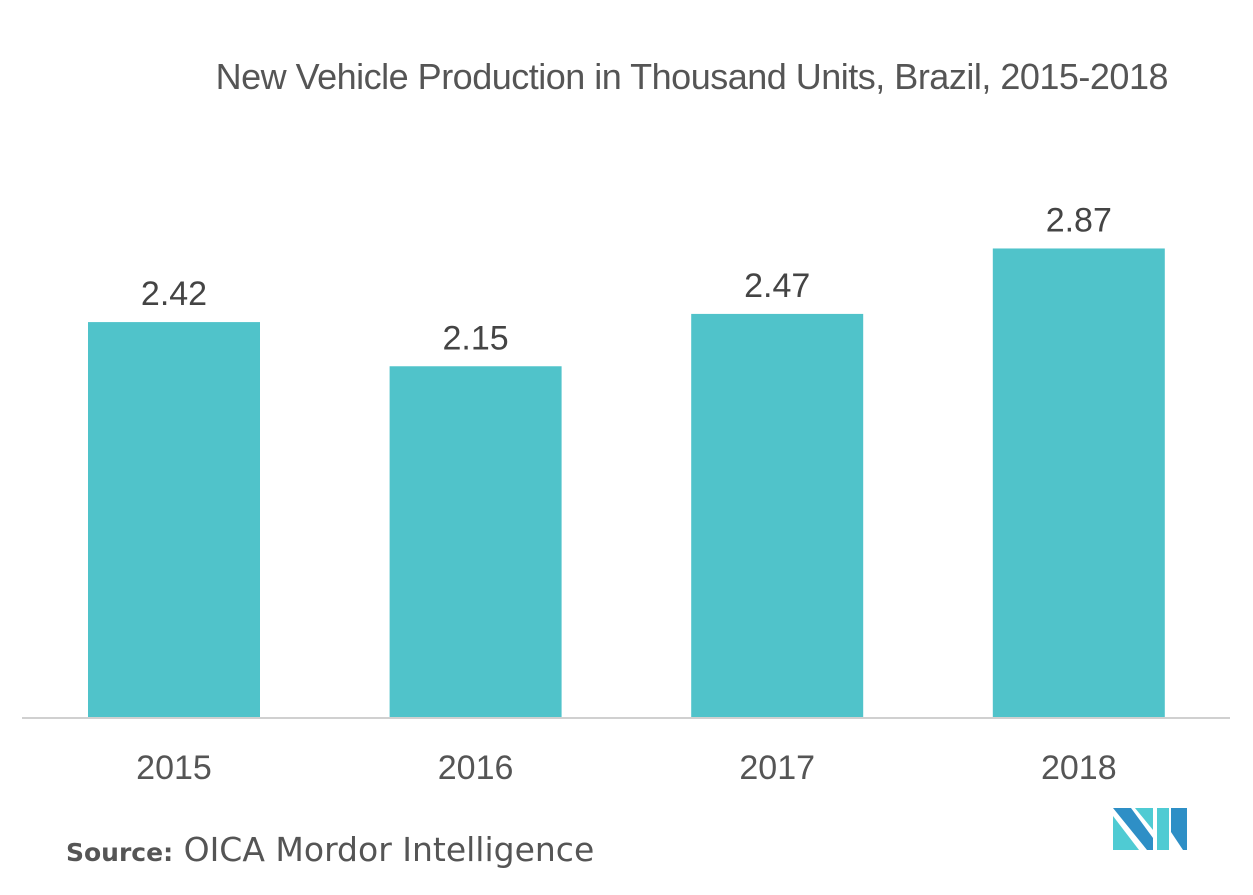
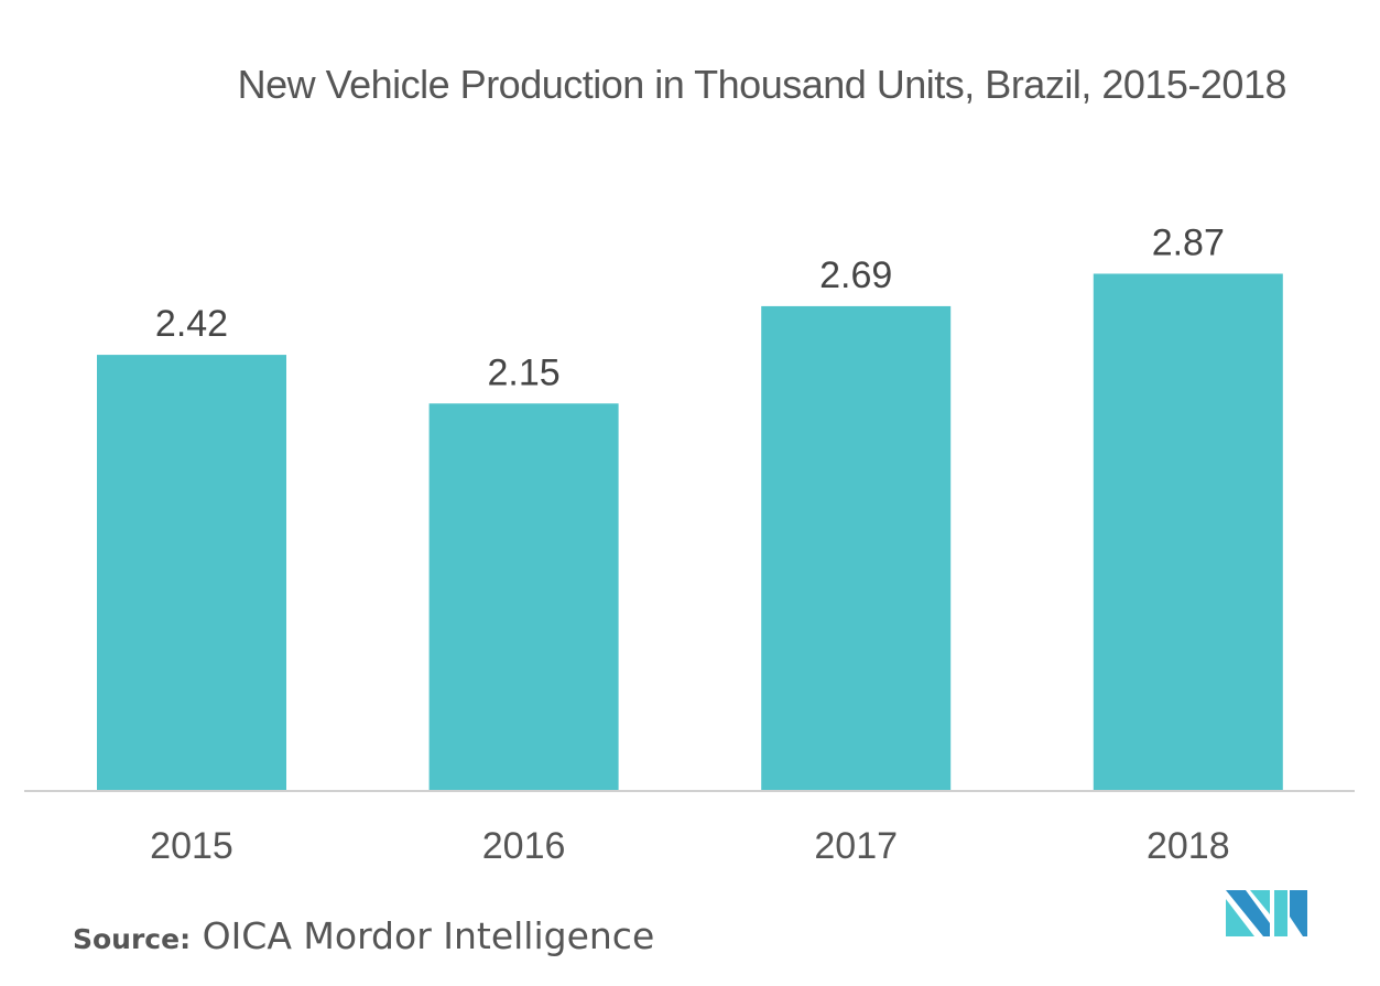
2017: 2.47 -> 2.69
